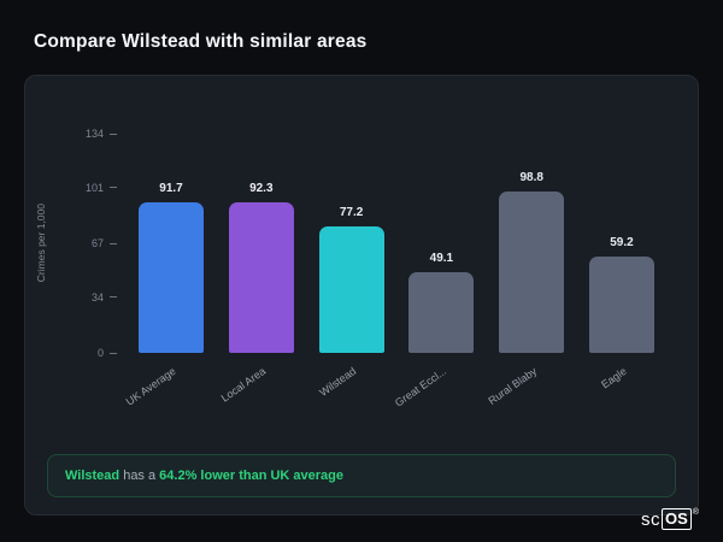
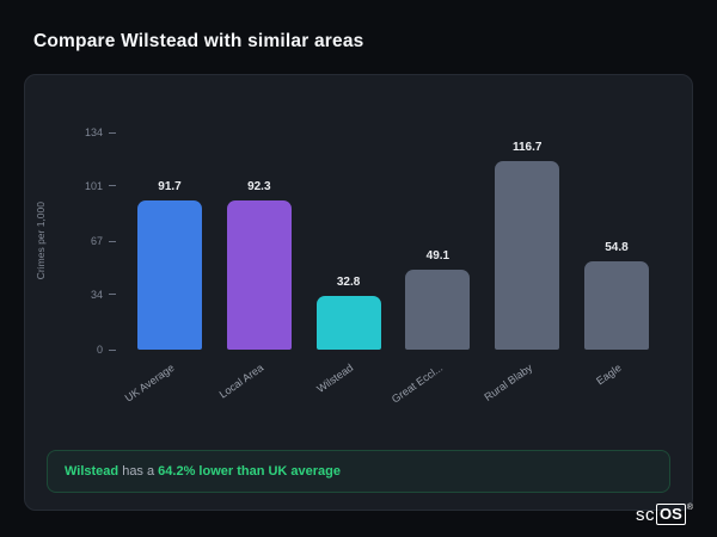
Wilstead: 77.2 -> 32.8
Rural Blaby: 98.8 -> 116.7
Eagle: 59.2 -> 54.8
